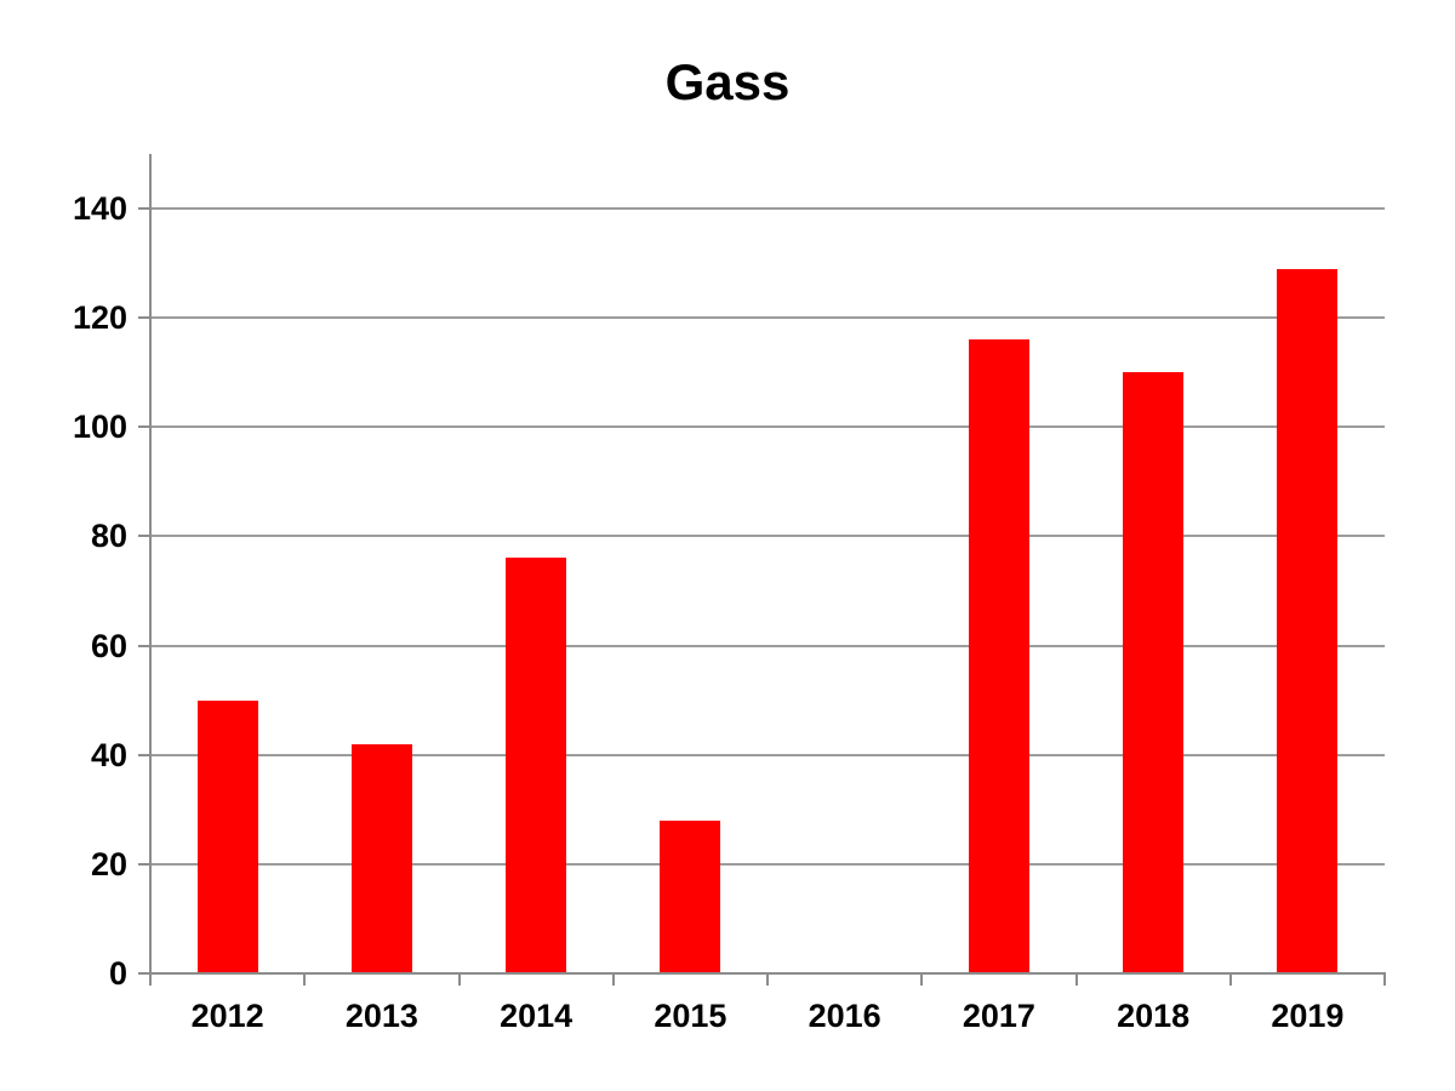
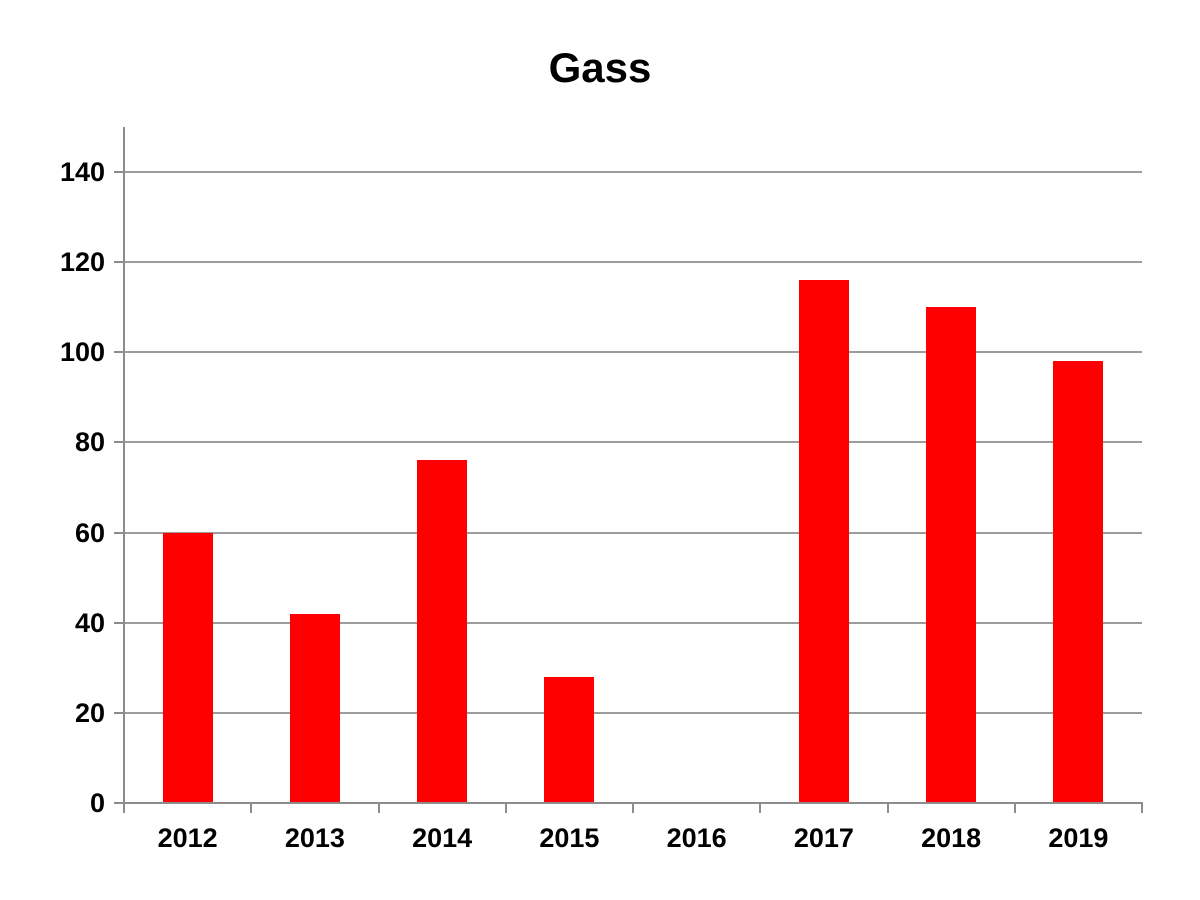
2012: 50 -> 60
2019: 129 -> 98
